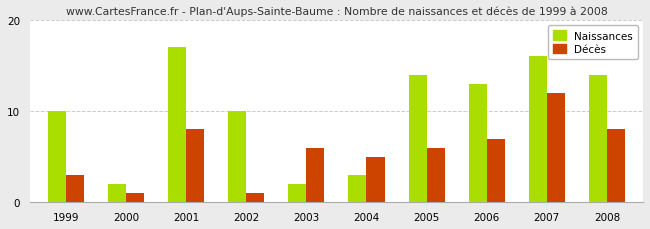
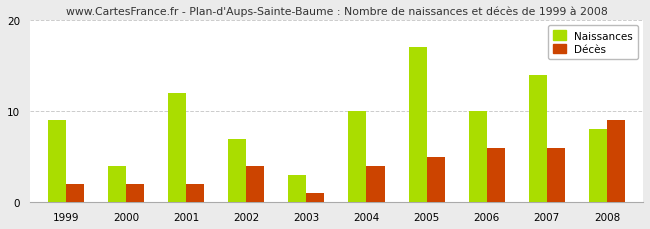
Naissances/1999: 10 -> 9
Décès/1999: 3 -> 2
Naissances/2000: 2 -> 4
Décès/2000: 1 -> 2
Naissances/2001: 17 -> 12
Décès/2001: 8 -> 2
Naissances/2002: 10 -> 7
Décès/2002: 1 -> 4
Naissances/2003: 2 -> 3
Décès/2003: 6 -> 1
Naissances/2004: 3 -> 10
Décès/2004: 5 -> 4
Naissances/2005: 14 -> 17
Décès/2005: 6 -> 5
Naissances/2006: 13 -> 10
Décès/2006: 7 -> 6
Naissances/2007: 16 -> 14
Décès/2007: 12 -> 6
Naissances/2008: 14 -> 8
Décès/2008: 8 -> 9
